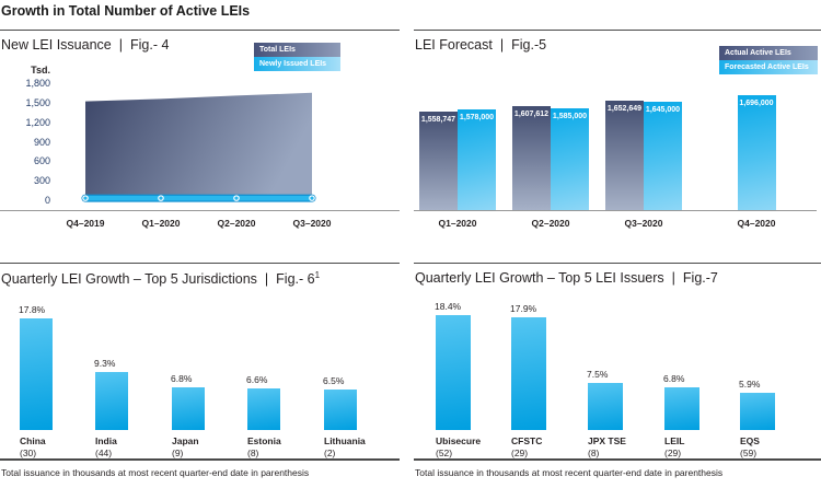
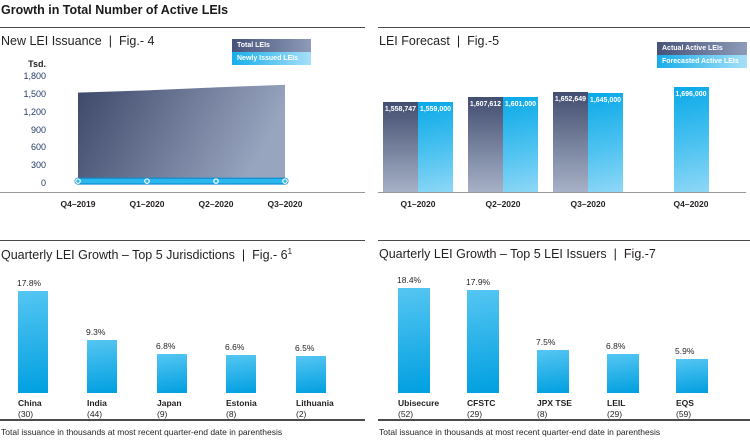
LEI Forecast/Forecasted Active LEIs/Q1–2020: 1,578,000 -> 1,559,000
LEI Forecast/Forecasted Active LEIs/Q2–2020: 1,585,000 -> 1,601,000
